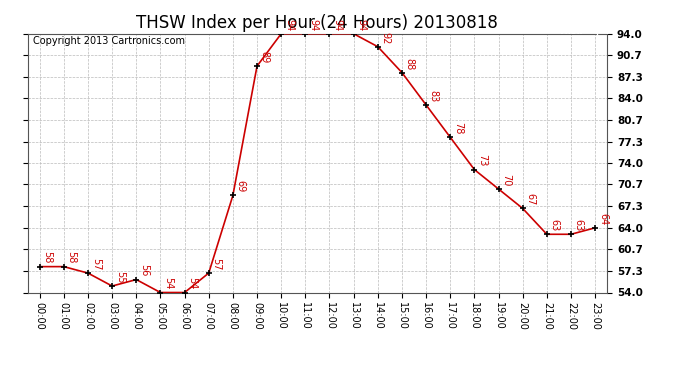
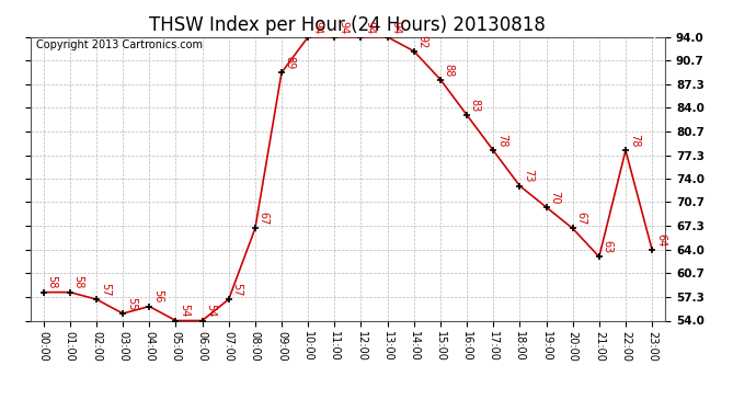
08:00: 69 -> 67
22:00: 63 -> 78
